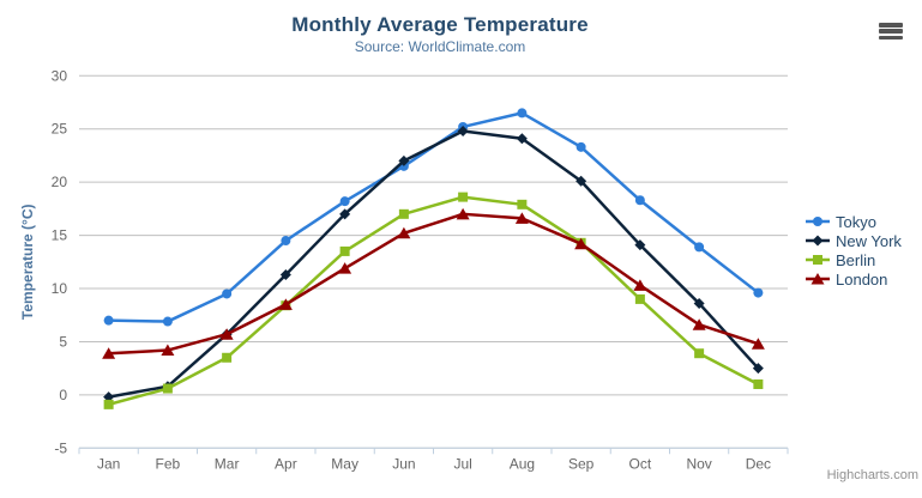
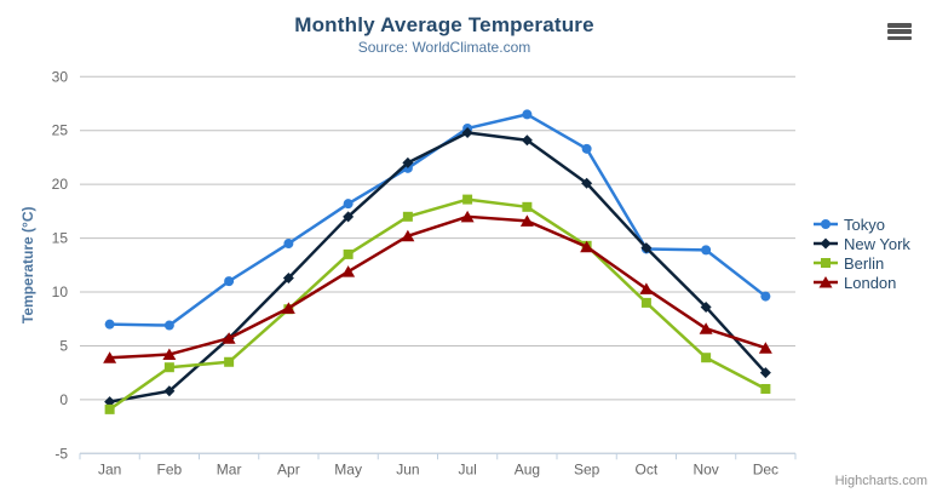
Berlin/Feb: 1 -> 3
Tokyo/Mar: 10 -> 11
Tokyo/Oct: 18 -> 14
